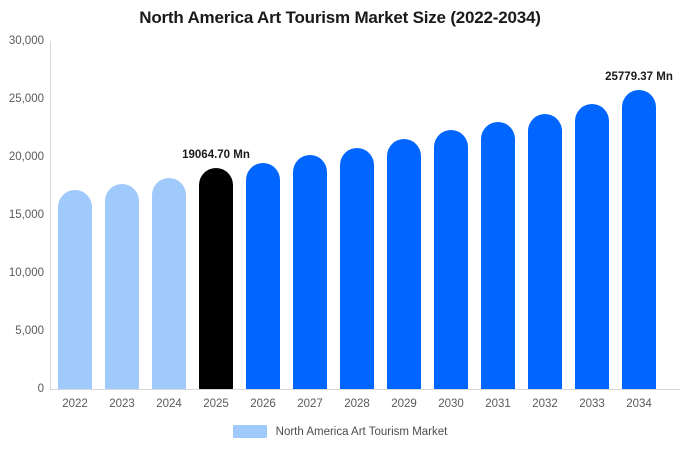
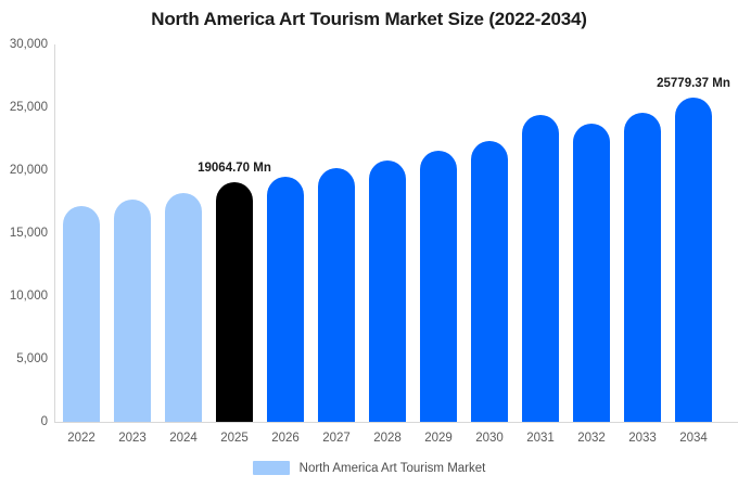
2031: 23000 -> 24400
